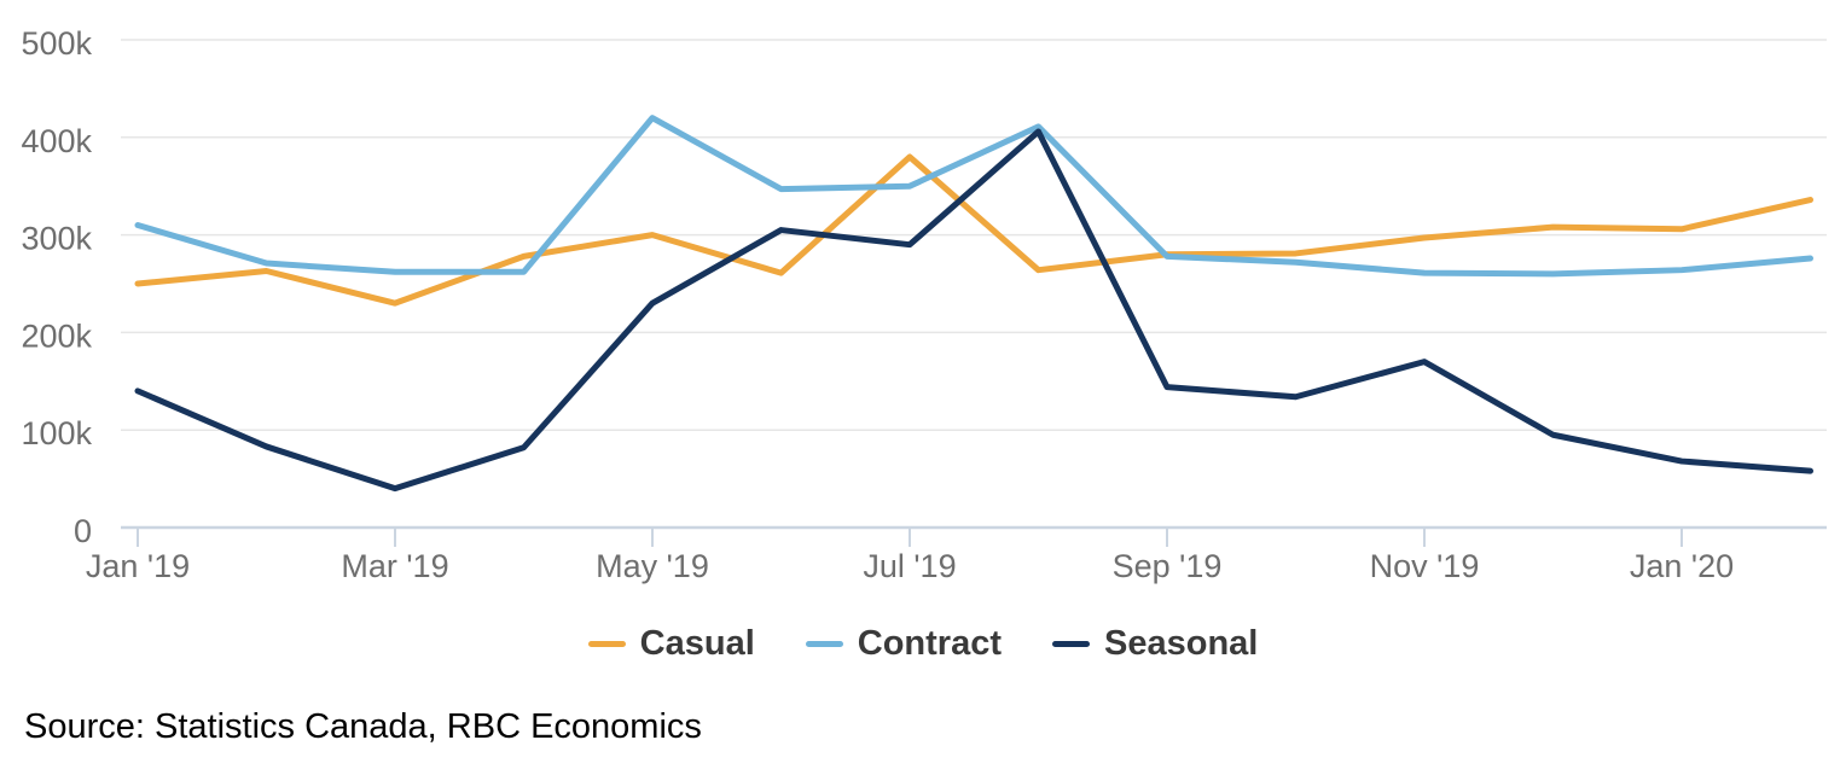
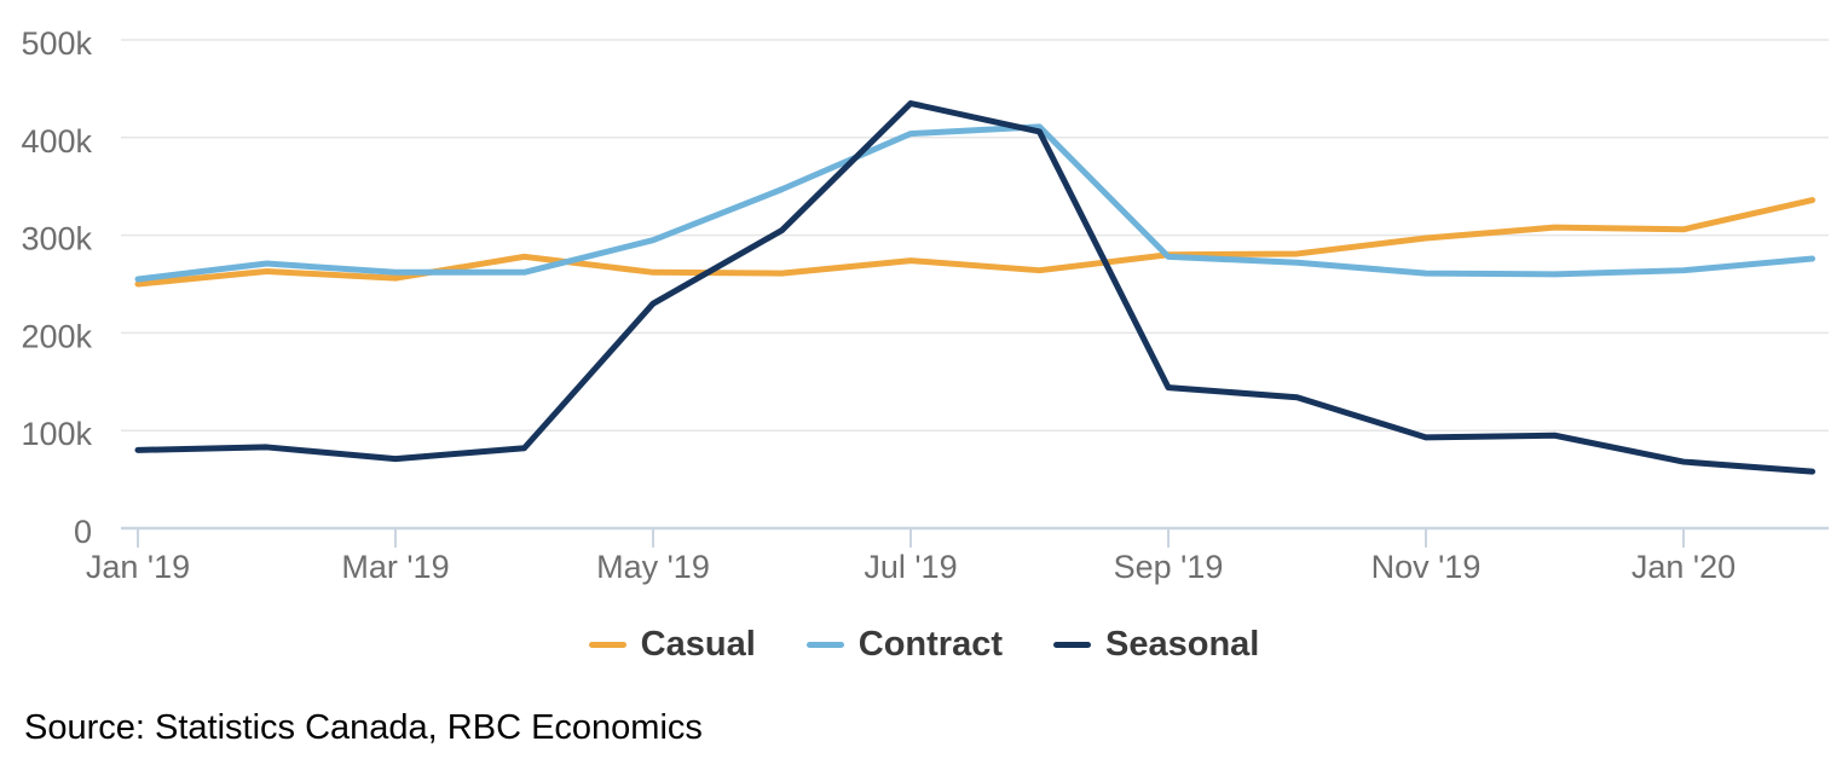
Contract/Jan '19: 310k -> 260k
Seasonal/Jan '19: 140k -> 80k
Casual/Mar '19: 230k -> 260k
Seasonal/Mar '19: 40k -> 70k
Casual/May '19: 300k -> 260k
Contract/May '19: 420k -> 300k
Casual/Jul '19: 380k -> 270k
Contract/Jul '19: 350k -> 400k
Seasonal/Jul '19: 290k -> 440k
Seasonal/Nov '19: 170k -> 90k
